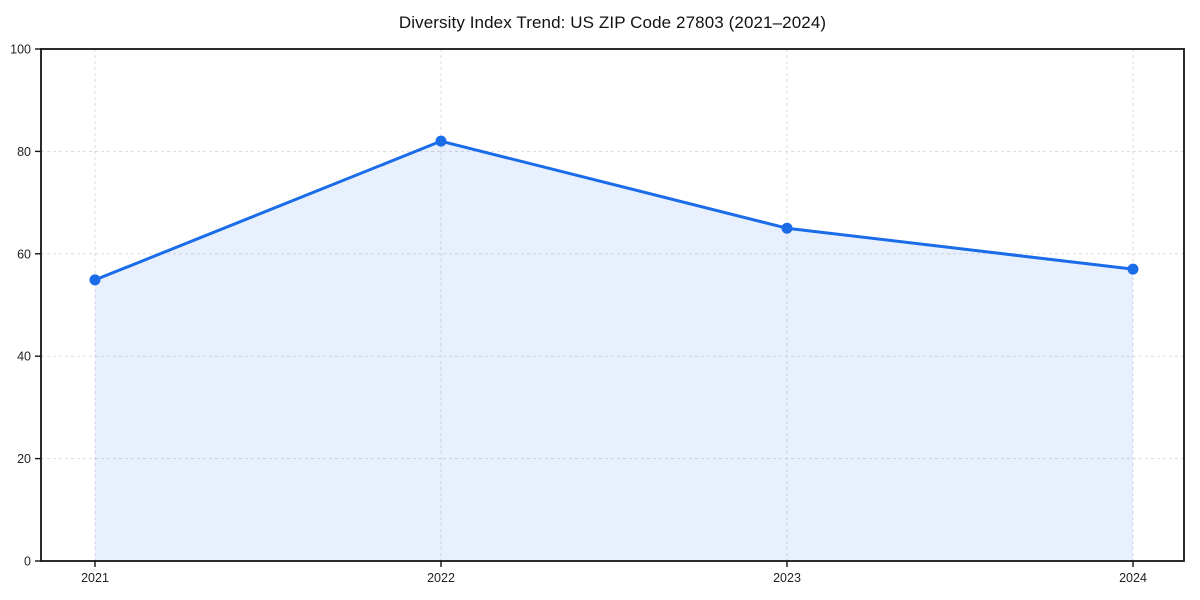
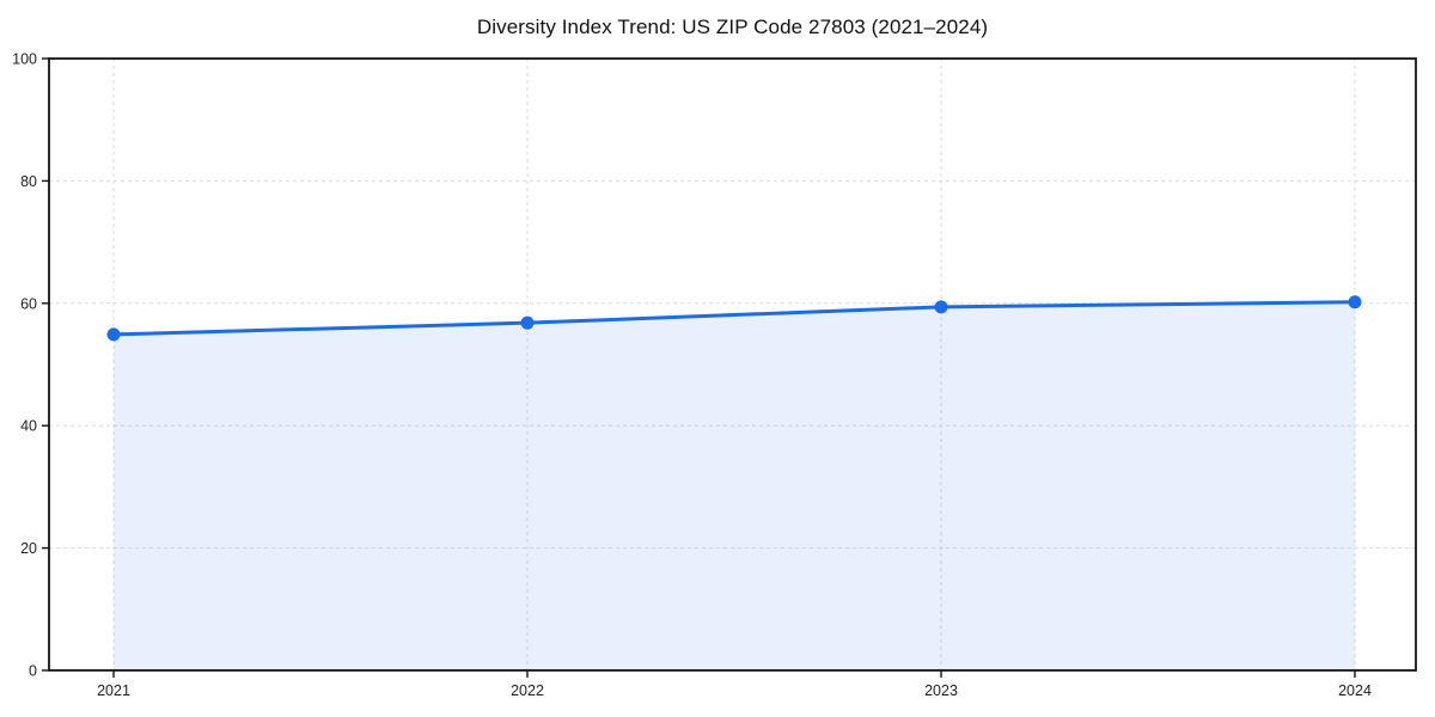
2022: 82 -> 57
2023: 65 -> 59
2024: 57 -> 60
